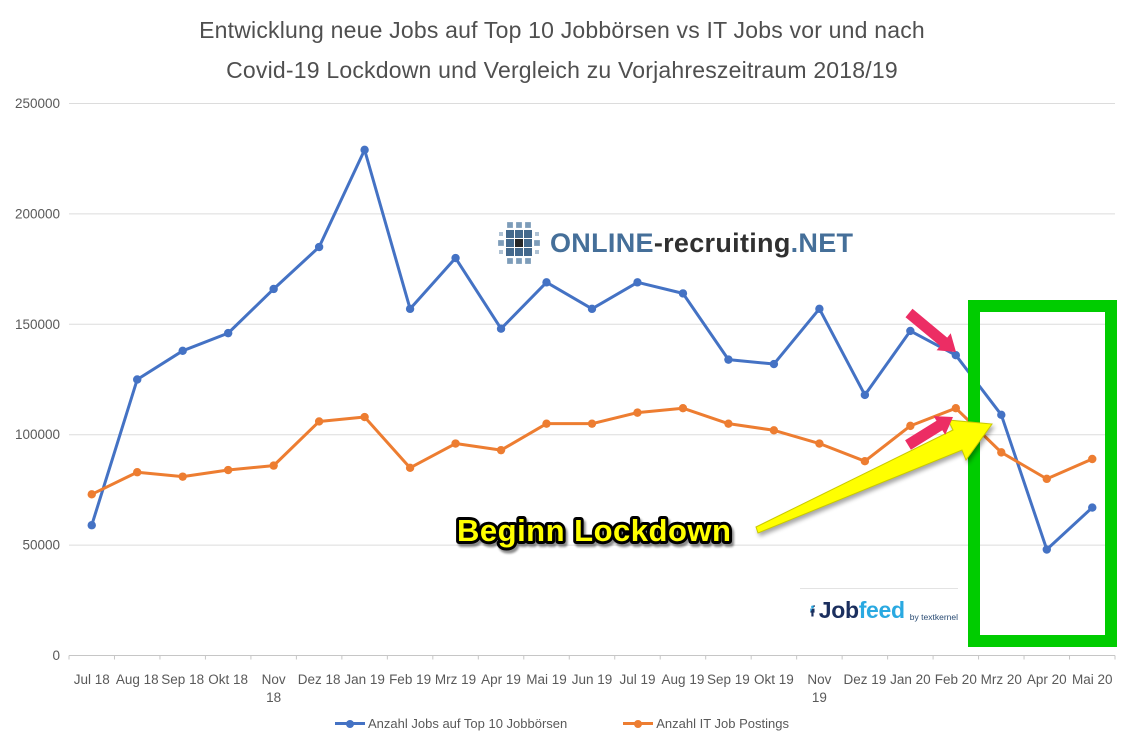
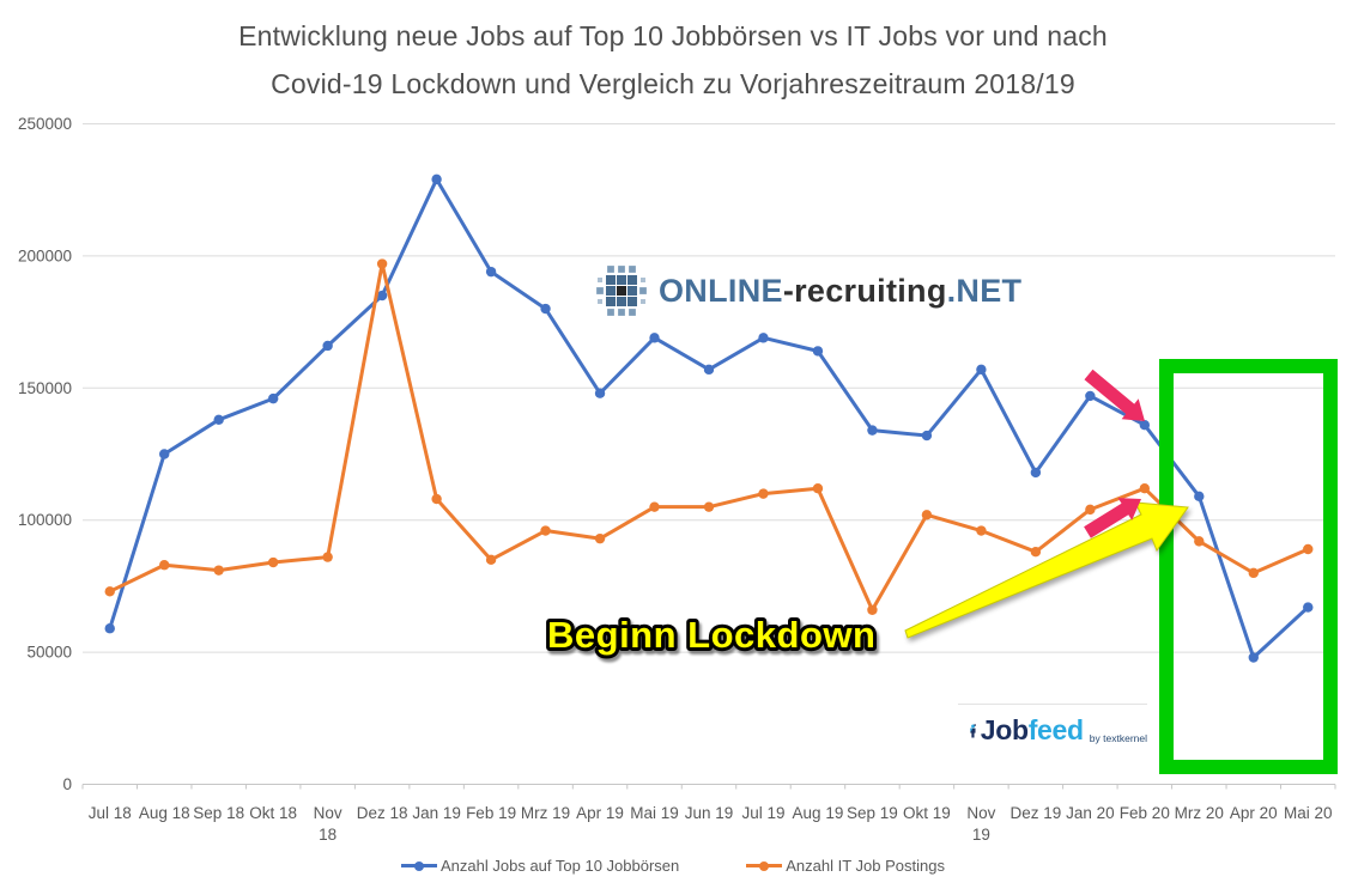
Anzahl IT Job Postings/Dez 18: 106000 -> 197000
Anzahl Jobs auf Top 10 Jobbörsen/Feb 19: 157000 -> 194000
Anzahl IT Job Postings/Sep 19: 105000 -> 66000
